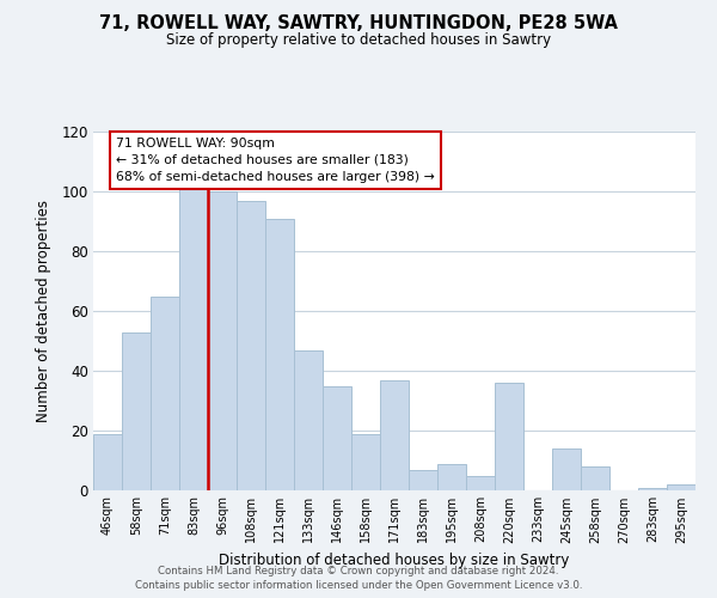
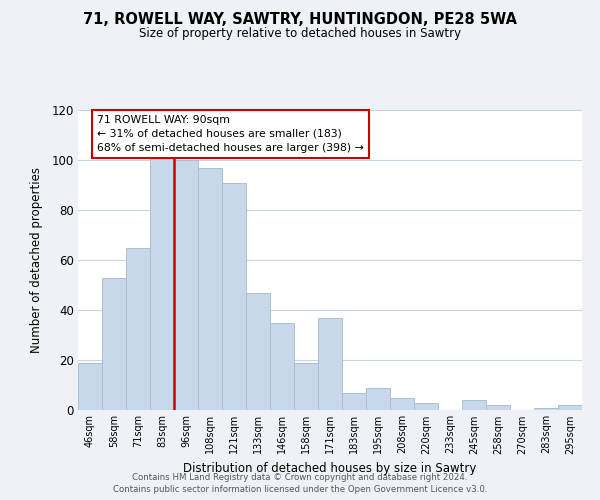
220sqm: 36 -> 3
245sqm: 14 -> 4
258sqm: 8 -> 2
